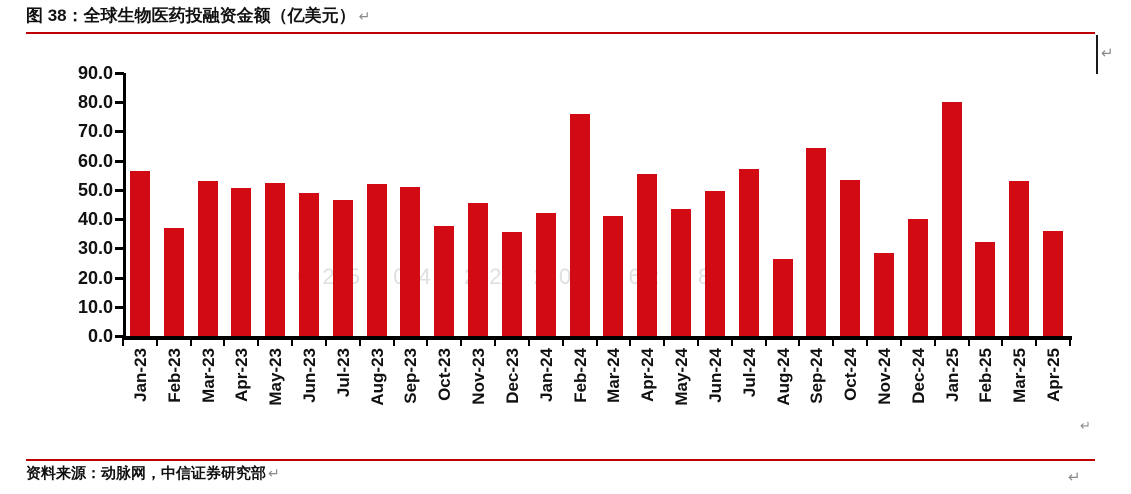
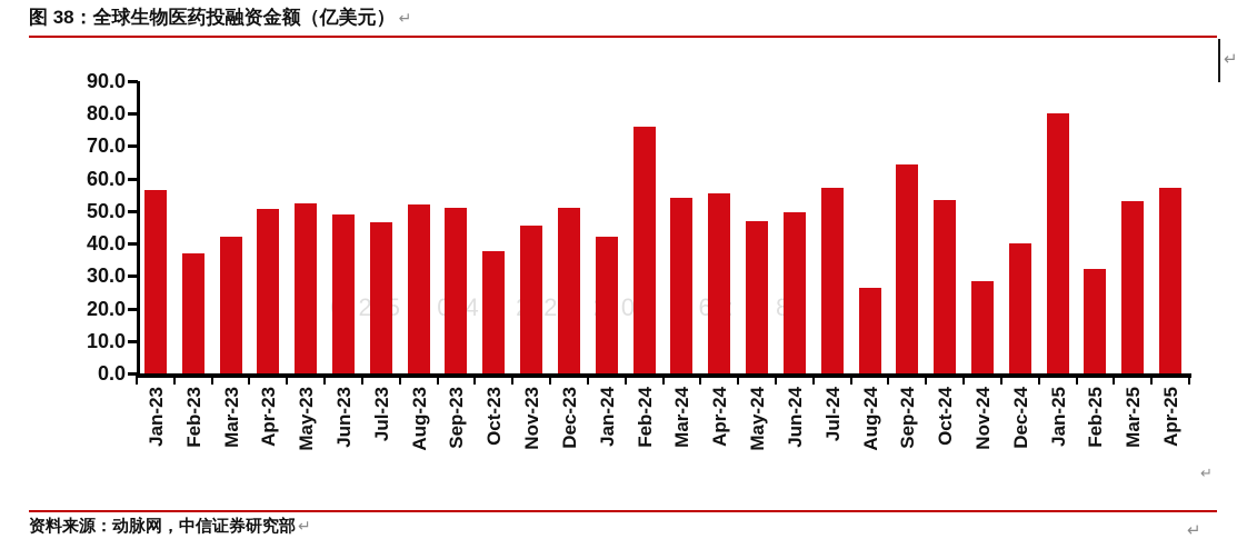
Mar-23: 53 -> 42
Dec-23: 36 -> 51
Mar-24: 41 -> 54
May-24: 44 -> 47
Apr-25: 36 -> 57
